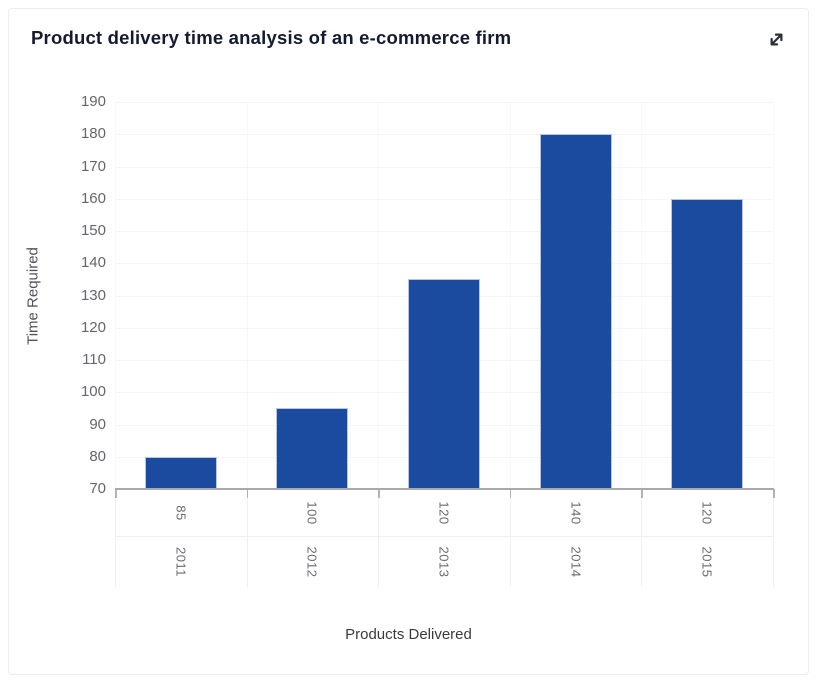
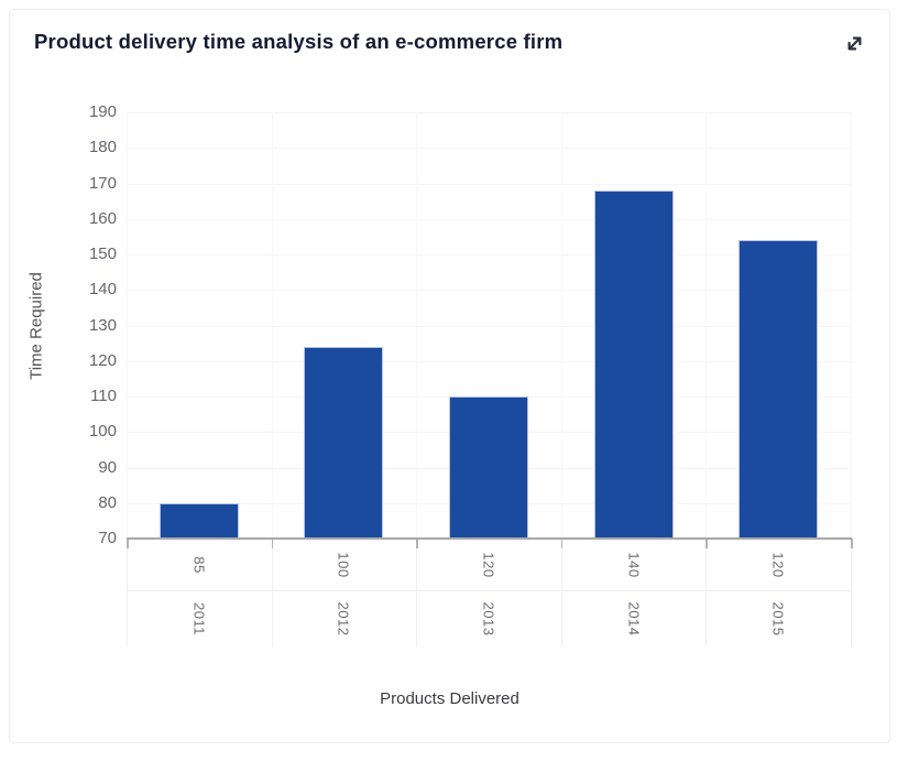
2012: 95 -> 124
2013: 135 -> 110
2014: 180 -> 168
2015: 160 -> 154
